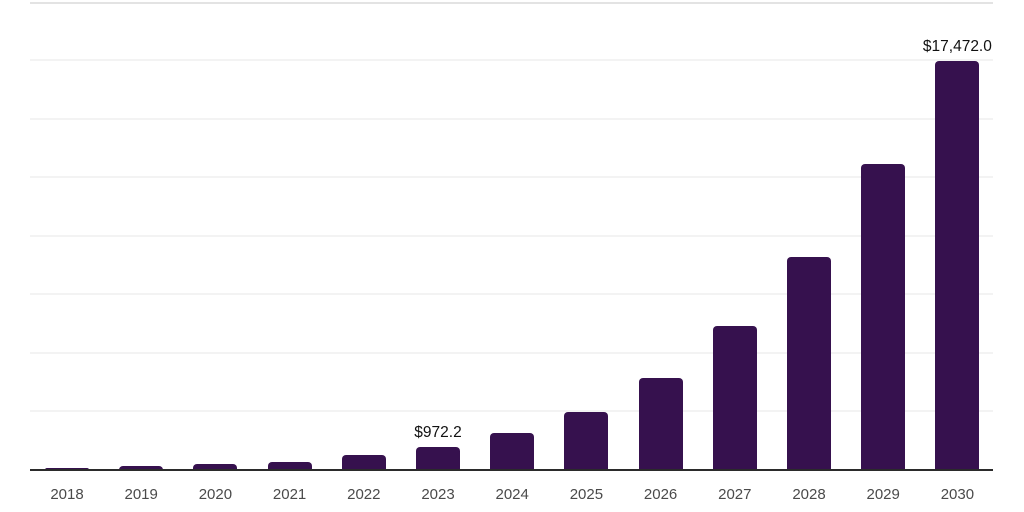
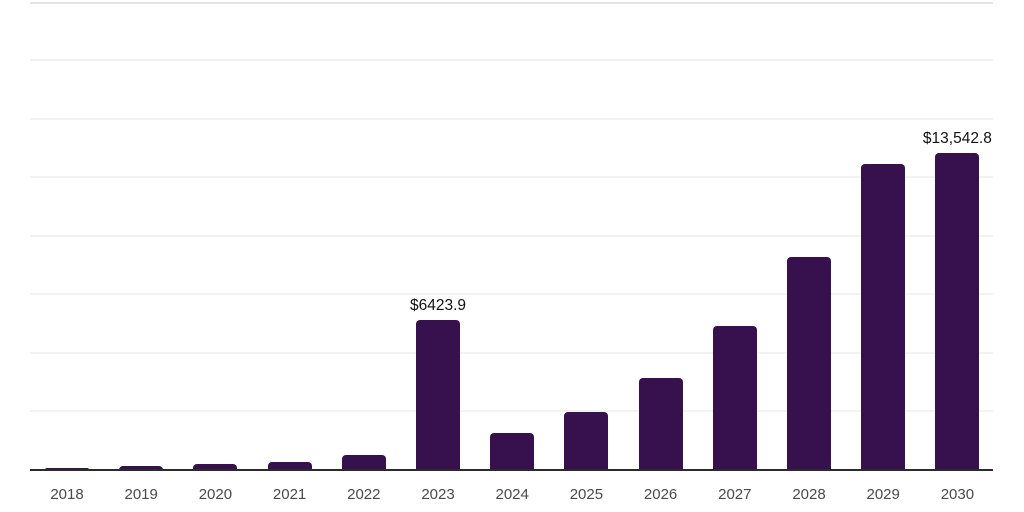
2023: $972.2 -> $6423.9
2030: $17,472.0 -> $13,542.8
